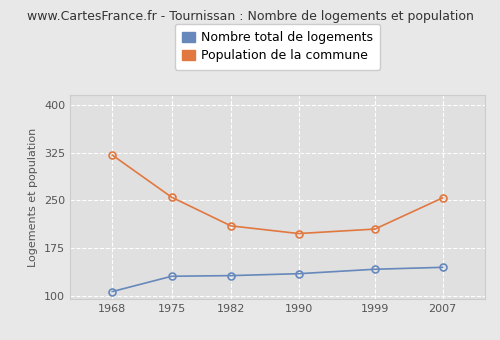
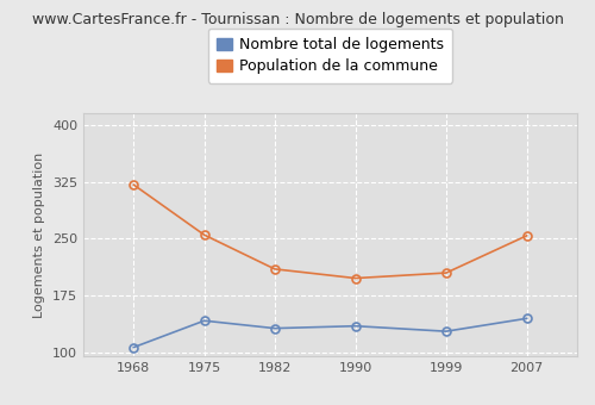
Nombre total de logements/1975: 131 -> 142
Nombre total de logements/1999: 142 -> 128
